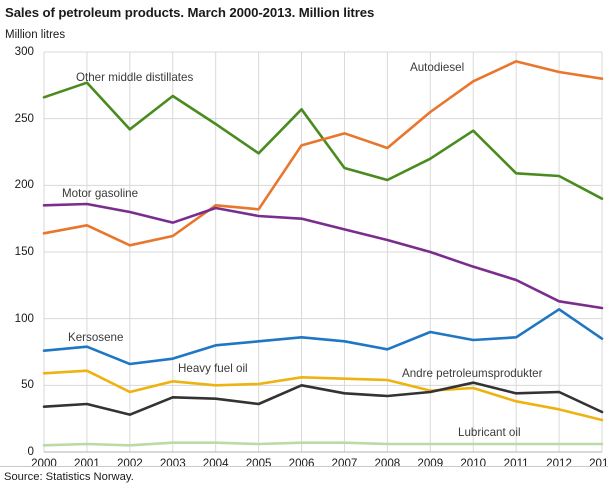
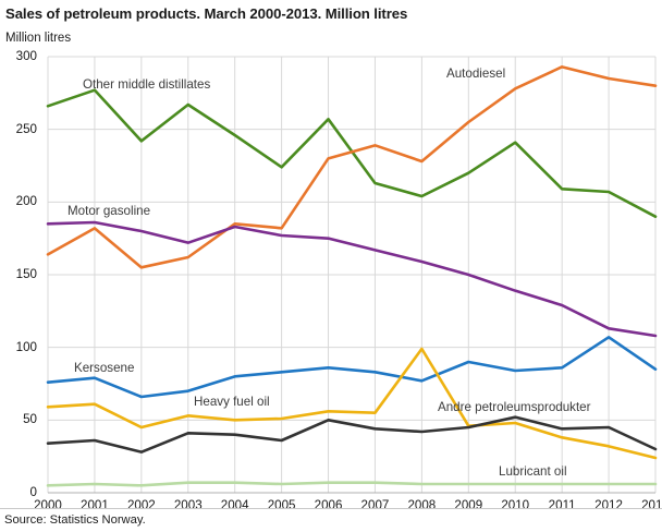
Autodiesel/2001: 170 -> 182
Heavy fuel oil/2008: 54 -> 99
